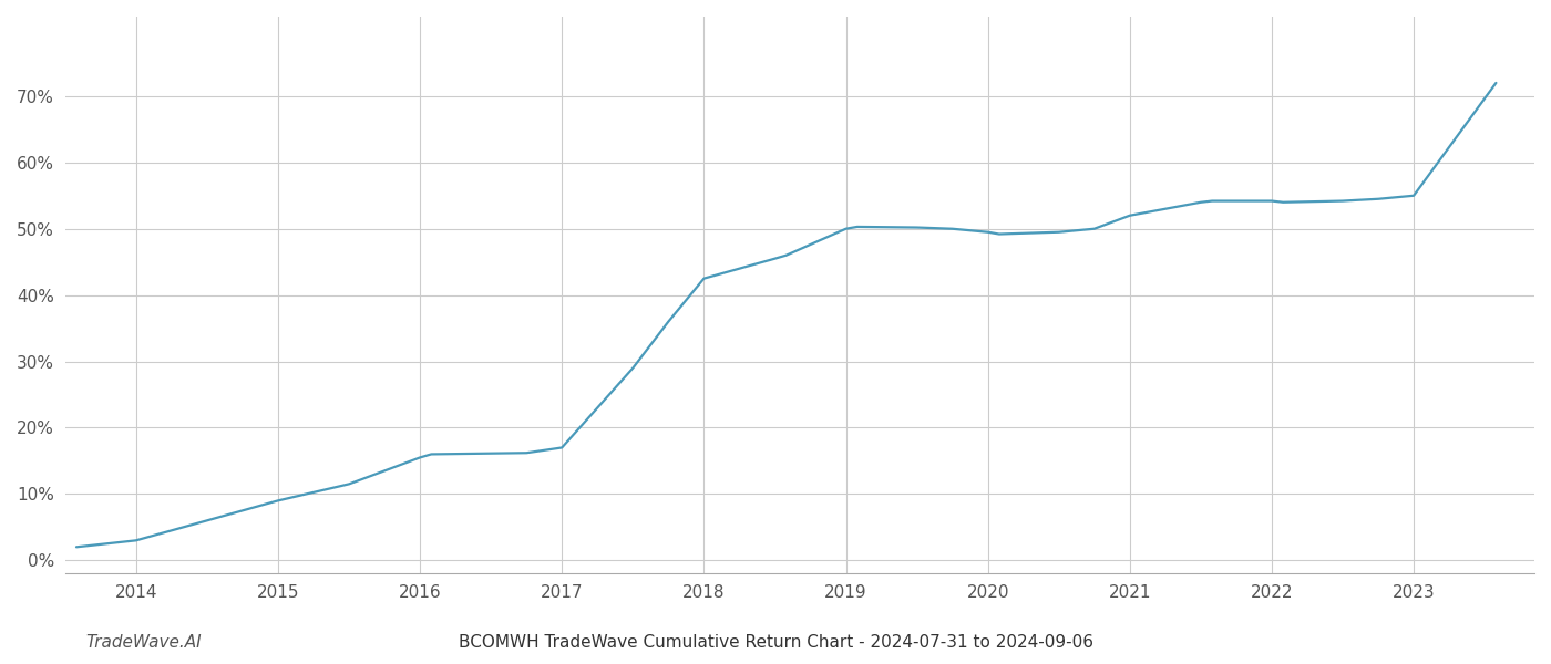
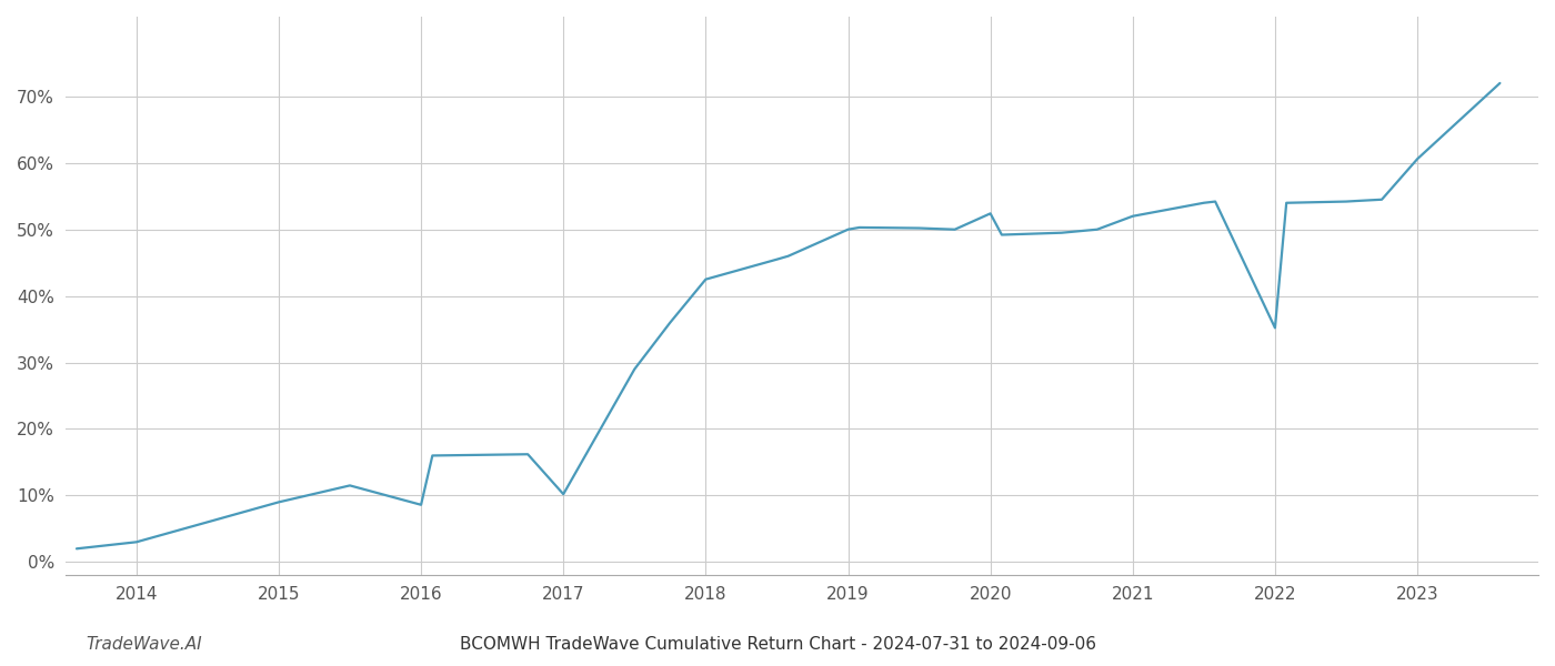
2016: 15.5% -> 8.6%
2017: 17.0% -> 10.2%
2020: 49.5% -> 52.4%
2022: 54.2% -> 35.2%
2023: 55.0% -> 60.6%
